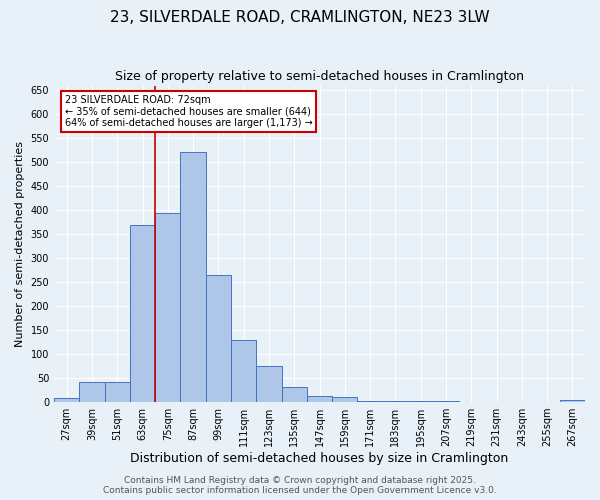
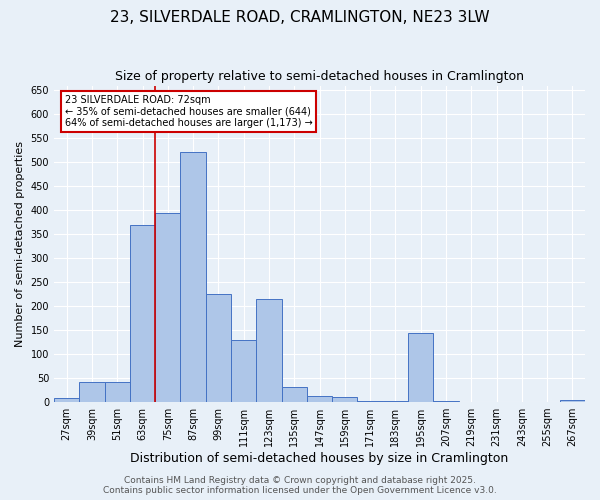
99sqm: 265 -> 225
123sqm: 76 -> 215
195sqm: 2 -> 145
